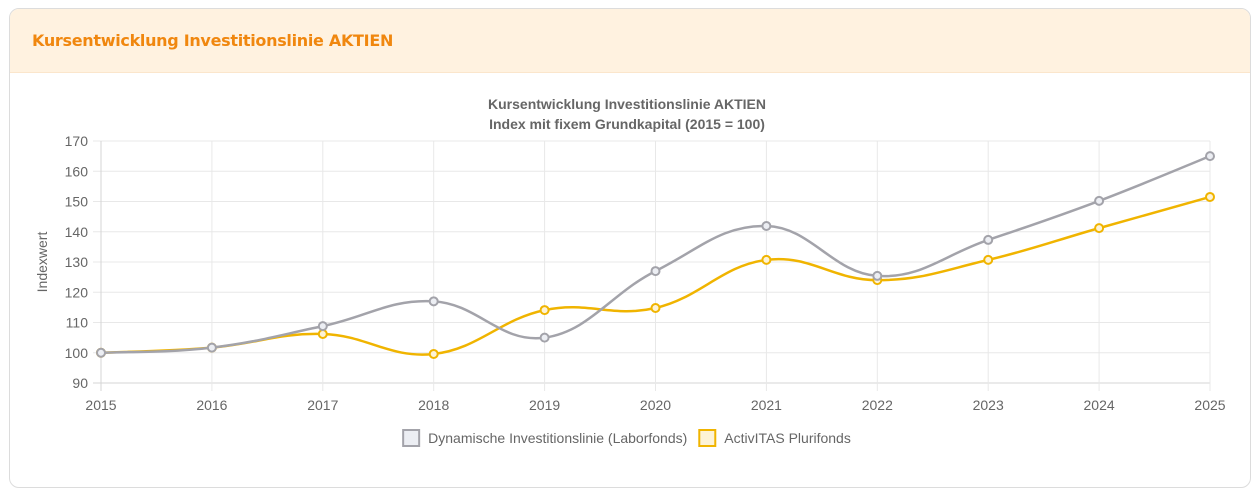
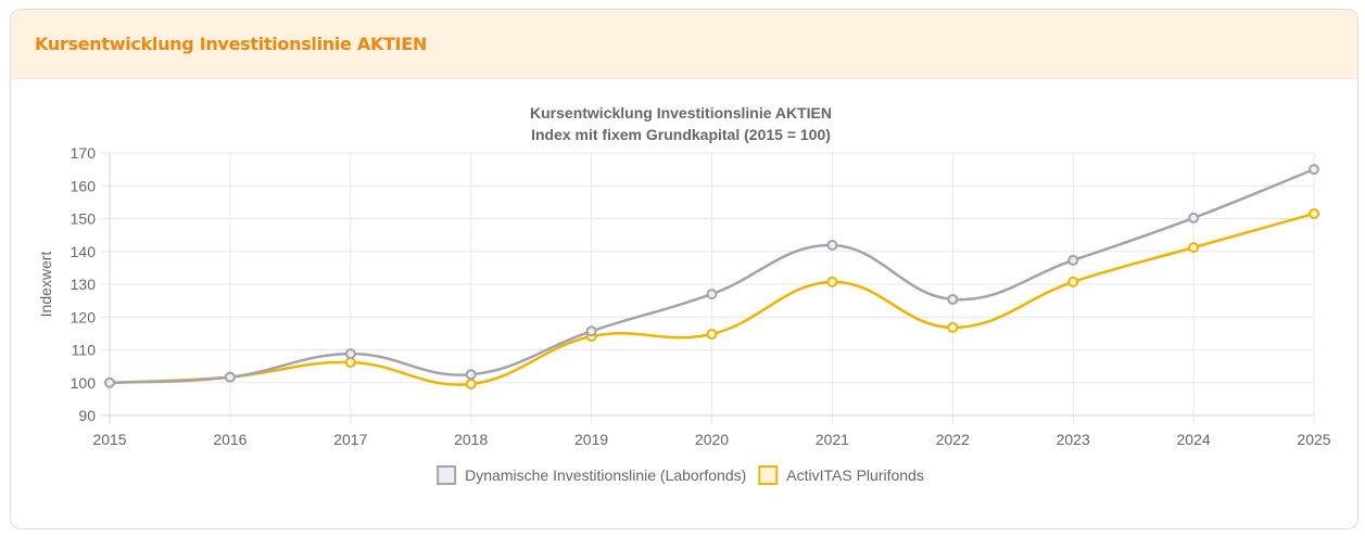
Dynamische Investitionslinie (Laborfonds)/2018: 117 -> 102
Dynamische Investitionslinie (Laborfonds)/2019: 105 -> 116
ActivITAS Plurifonds/2022: 124 -> 117
